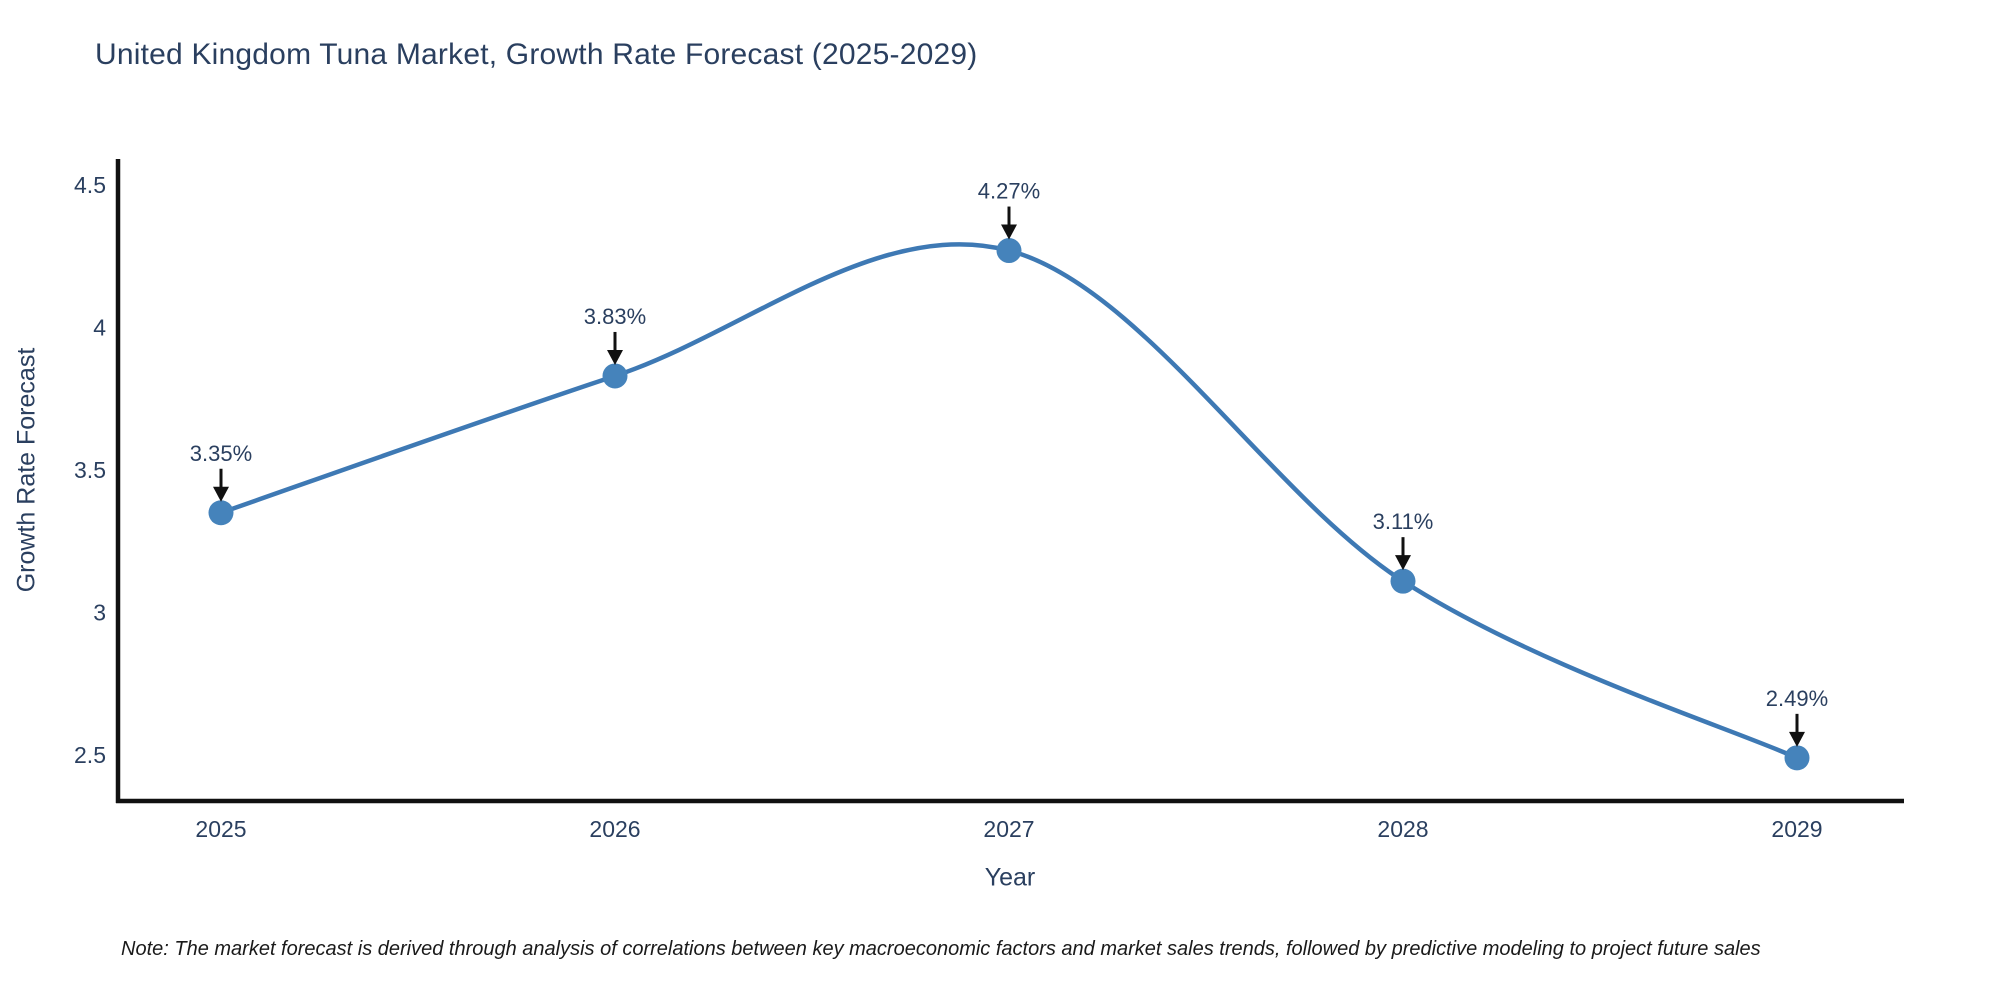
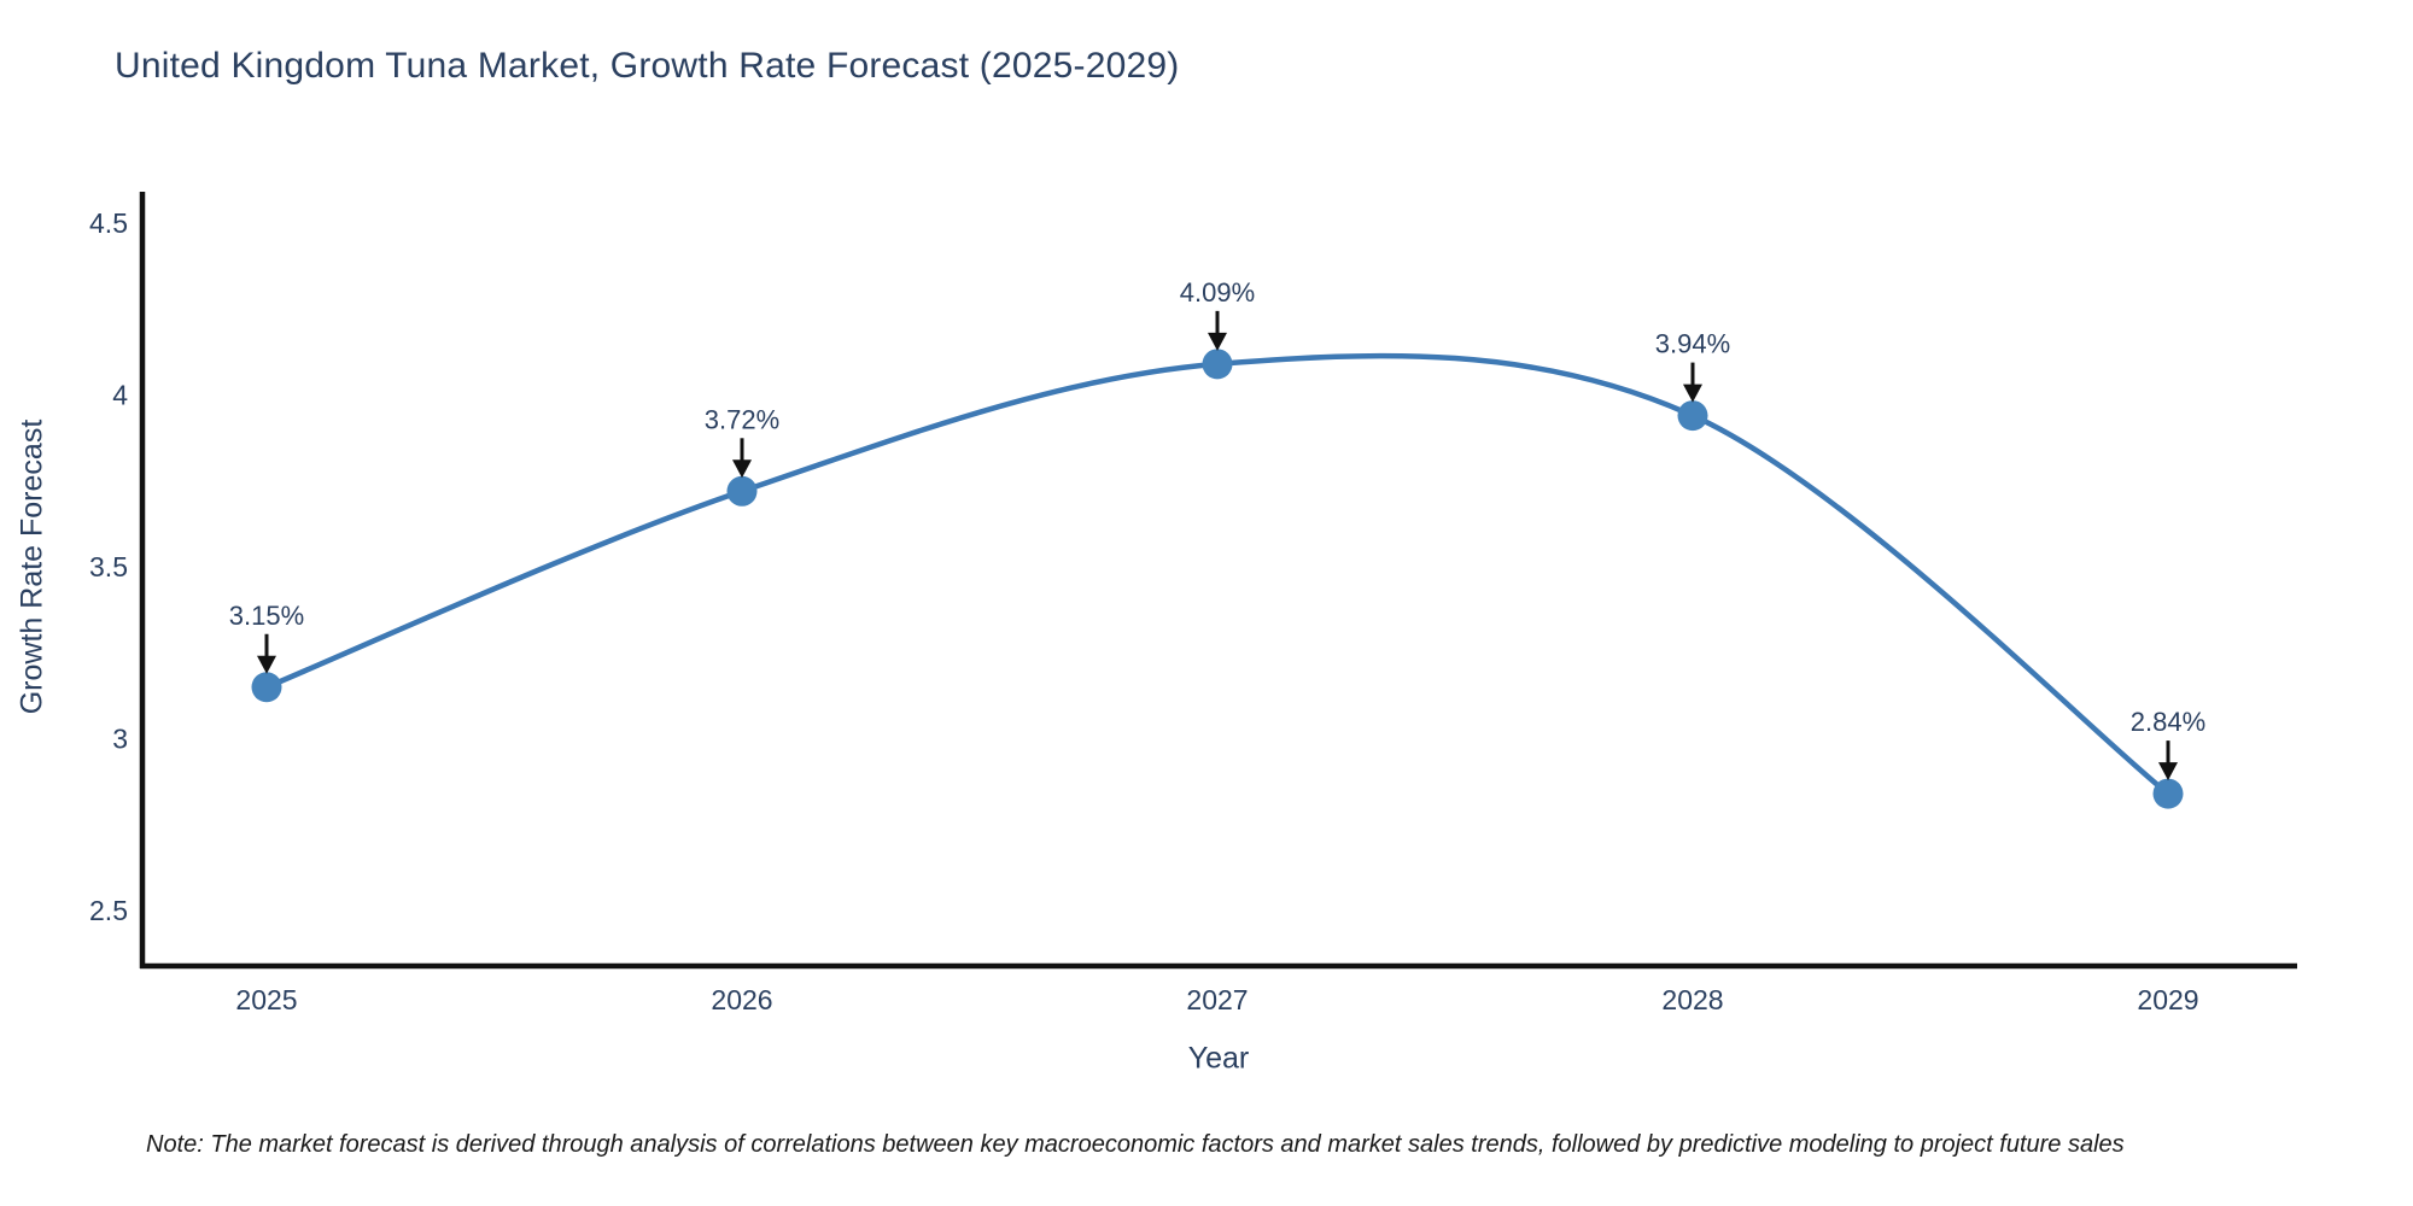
2025: 3.35% -> 3.15%
2026: 3.83% -> 3.72%
2027: 4.27% -> 4.09%
2028: 3.11% -> 3.94%
2029: 2.49% -> 2.84%
